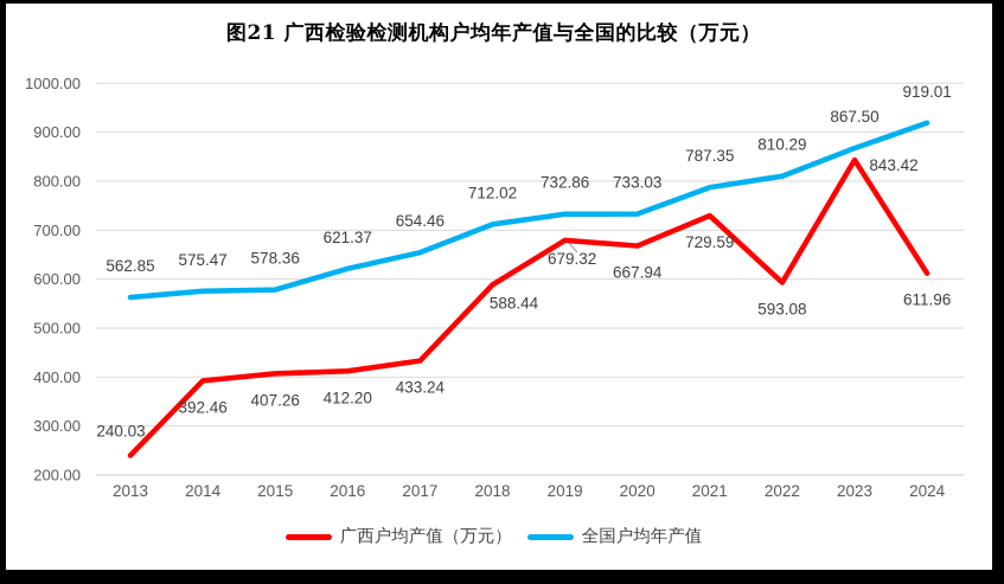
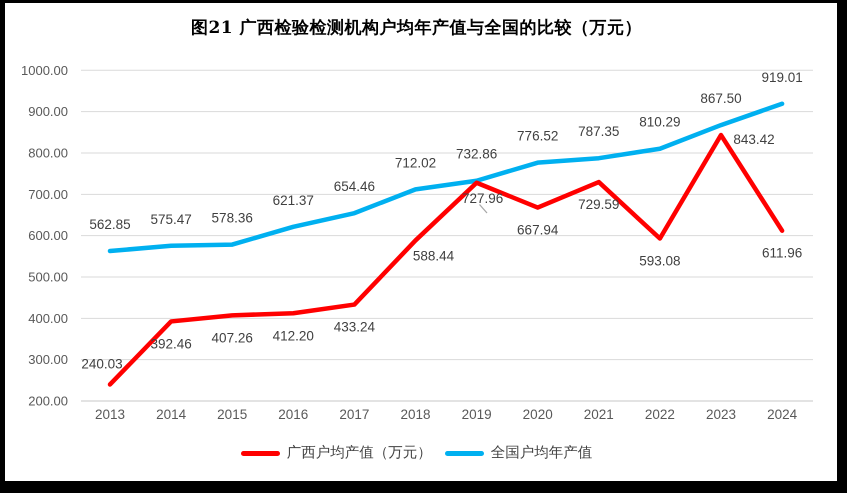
广西户均产值（万元）/2019: 679.32 -> 727.96
全国户均年产值/2020: 733.03 -> 776.52
